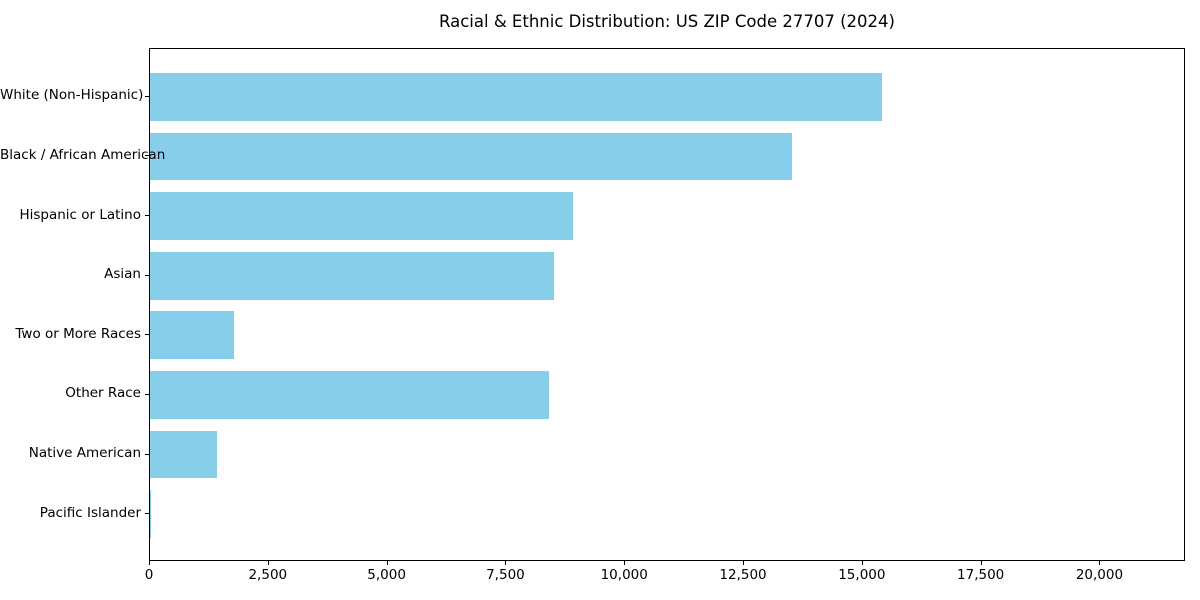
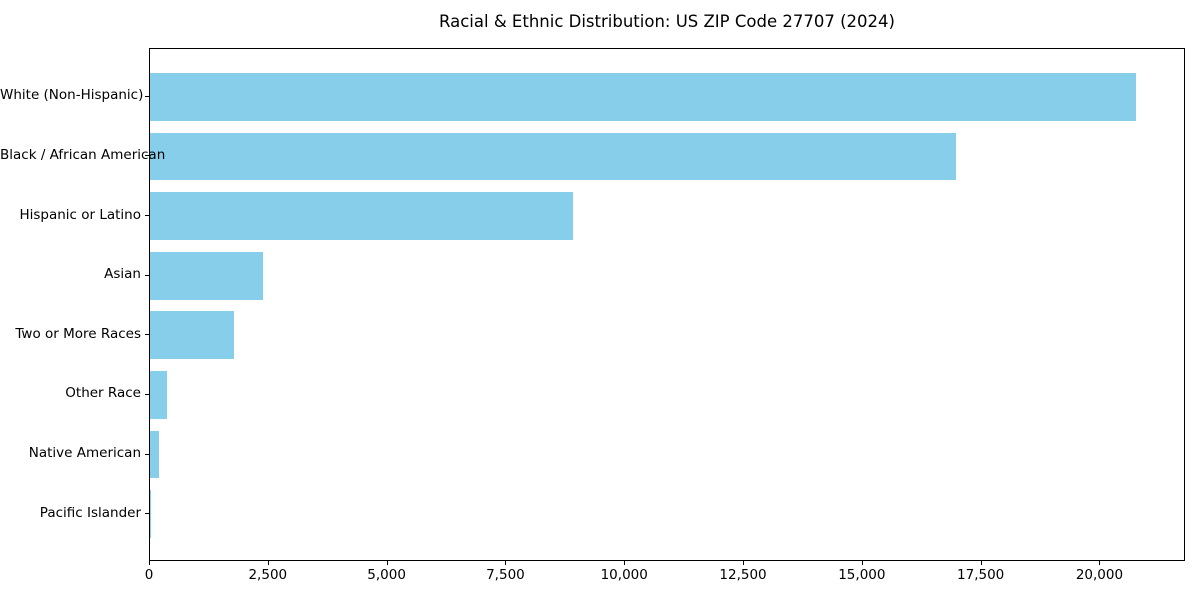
White (Non-Hispanic): 15400 -> 20800
Black / African American: 13500 -> 17000
Asian: 8500 -> 2400
Other Race: 8400 -> 400
Native American: 1400 -> 200
